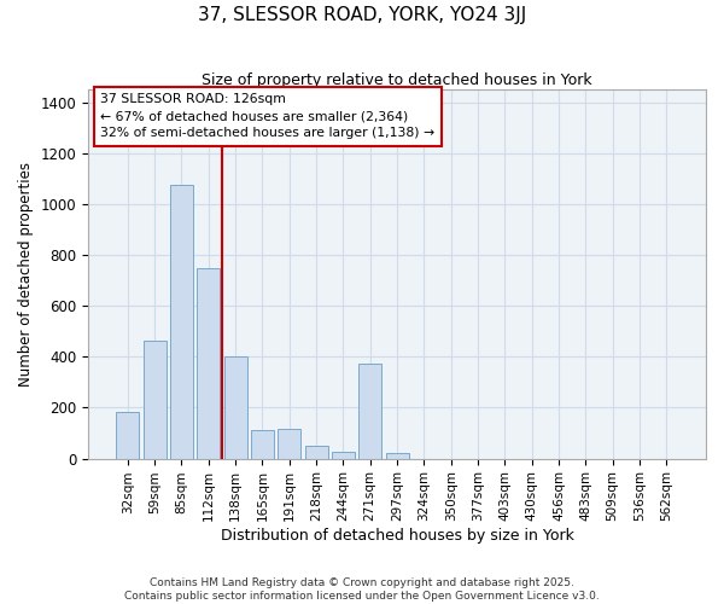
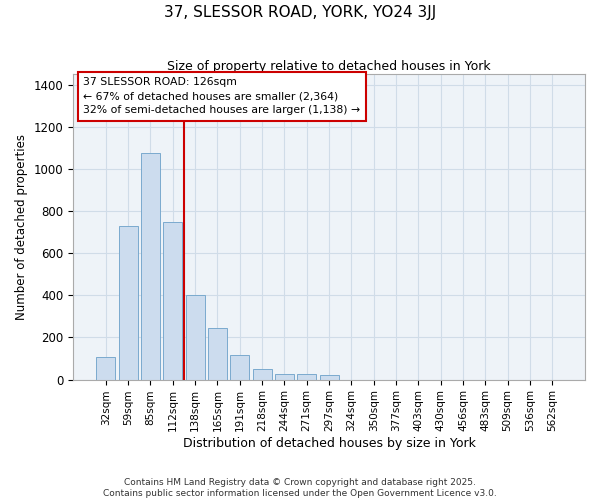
32sqm: 185 -> 107
59sqm: 465 -> 730
165sqm: 110 -> 245
271sqm: 375 -> 25
